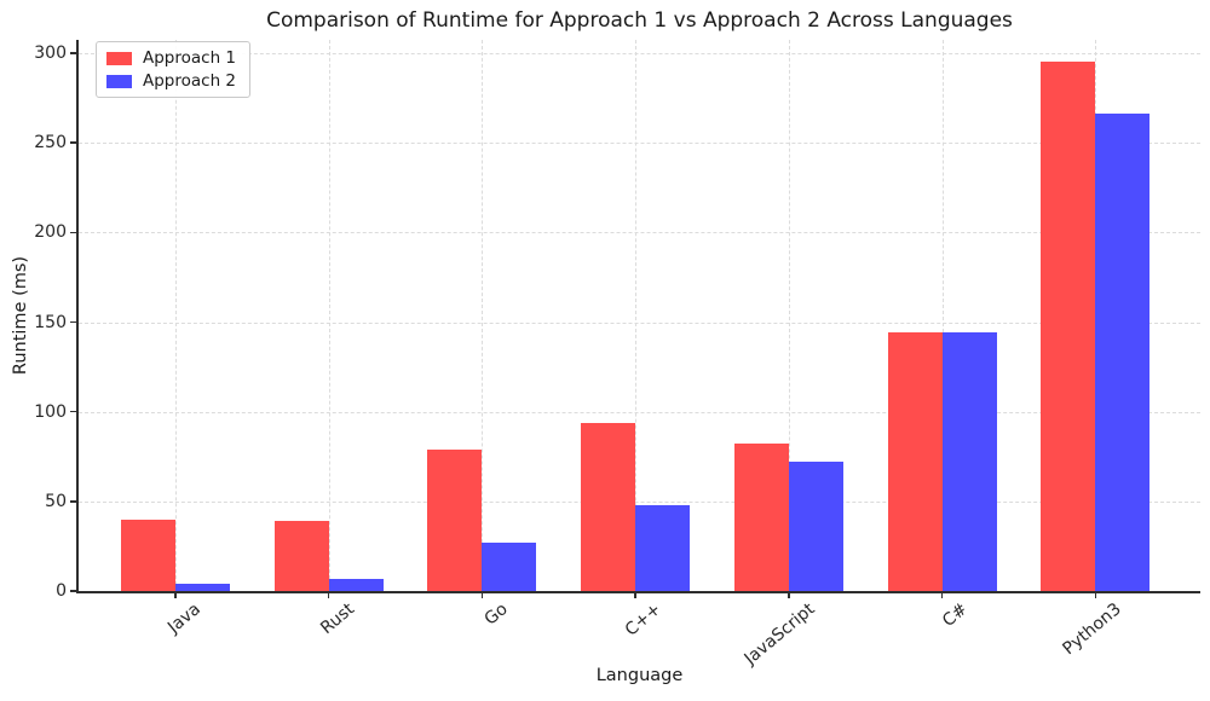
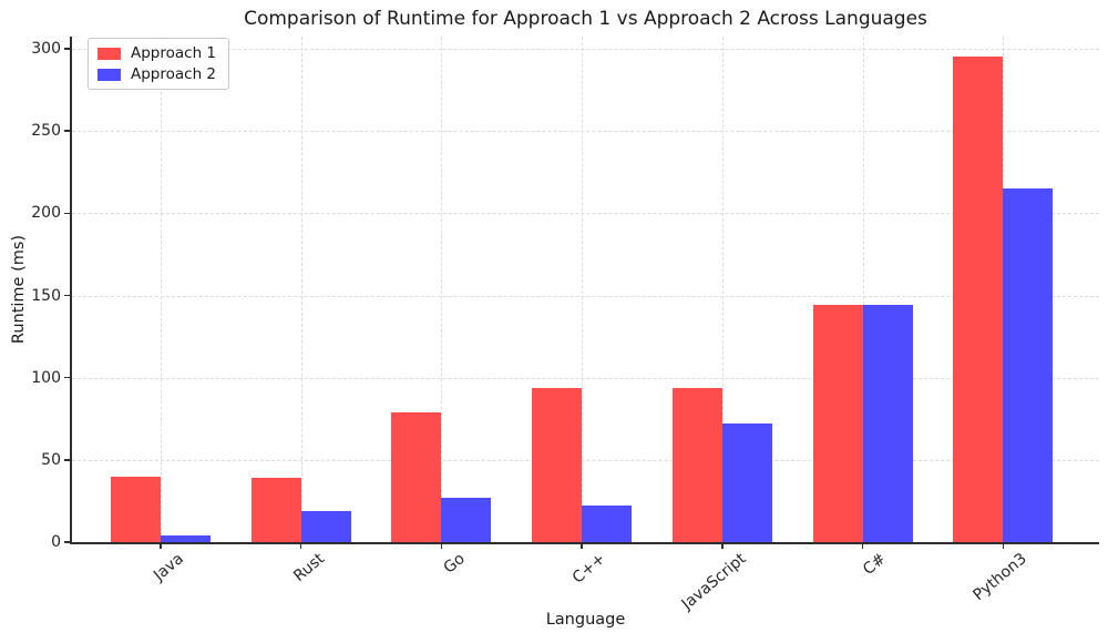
Approach 2/Rust: 7 -> 19
Approach 2/C++: 48 -> 22
Approach 1/JavaScript: 82 -> 94
Approach 2/Python3: 266 -> 215
